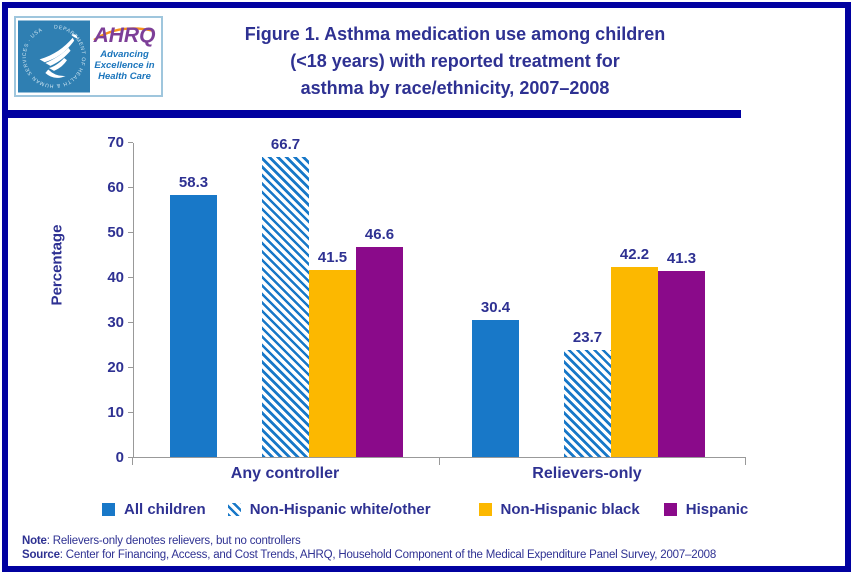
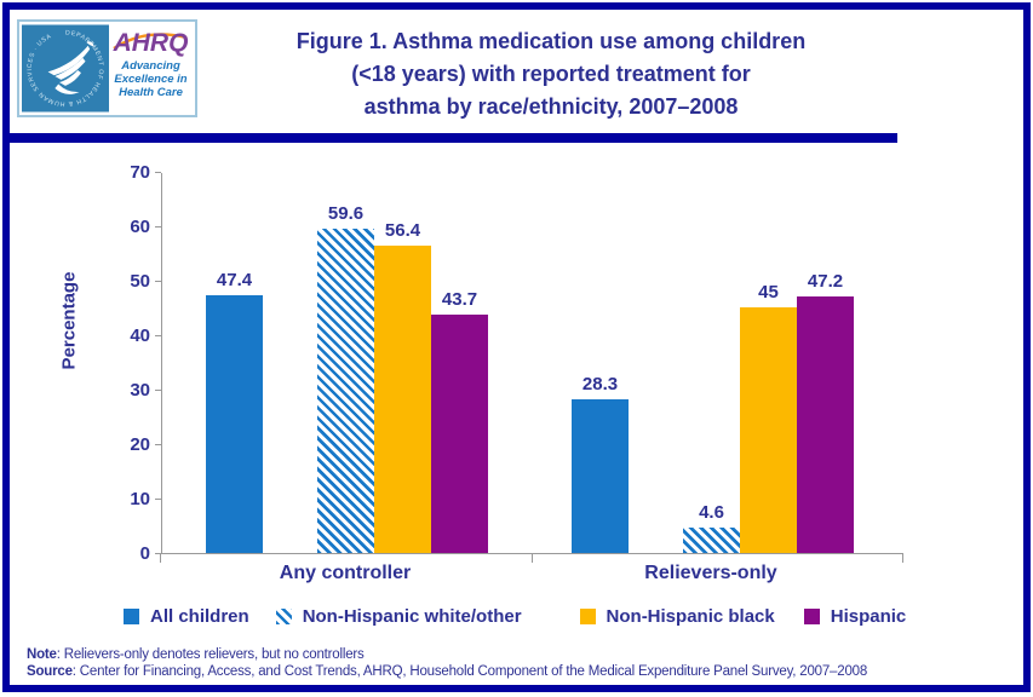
All children/Any controller: 58.3 -> 47.4
Non-Hispanic white/other/Any controller: 66.7 -> 59.6
Non-Hispanic black/Any controller: 41.5 -> 56.4
Hispanic/Any controller: 46.6 -> 43.7
All children/Relievers-only: 30.4 -> 28.3
Non-Hispanic white/other/Relievers-only: 23.7 -> 4.6
Non-Hispanic black/Relievers-only: 42.2 -> 45
Hispanic/Relievers-only: 41.3 -> 47.2
